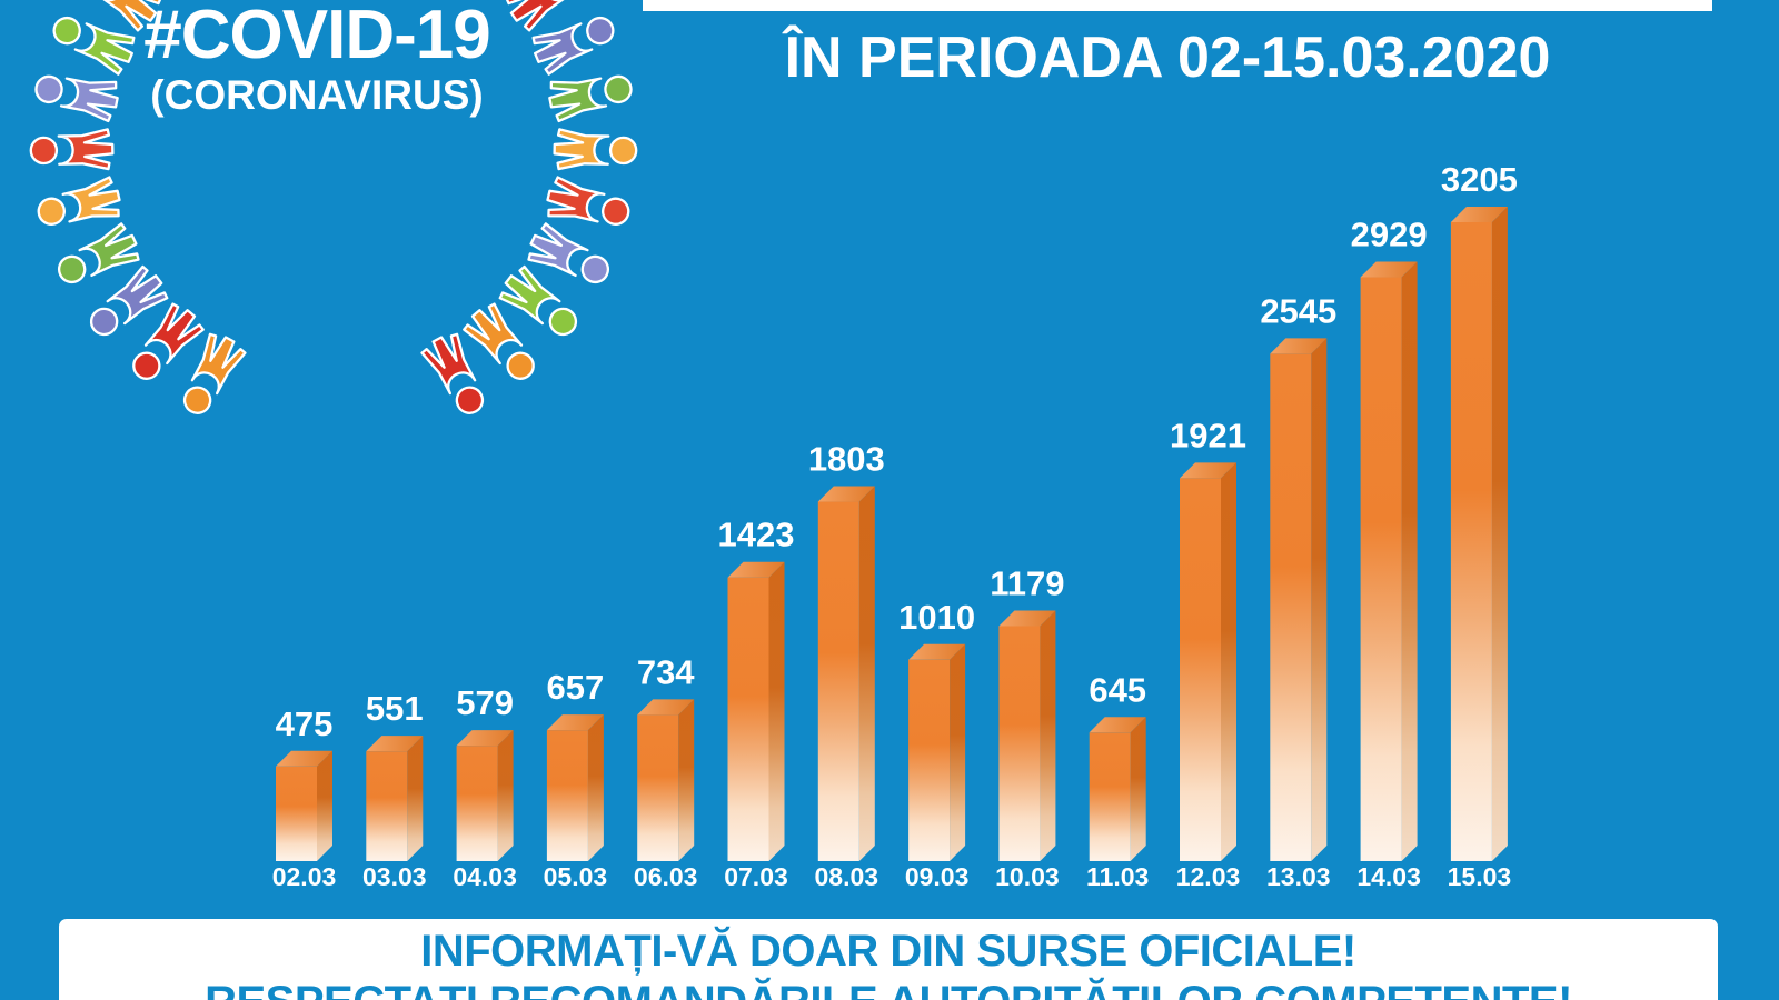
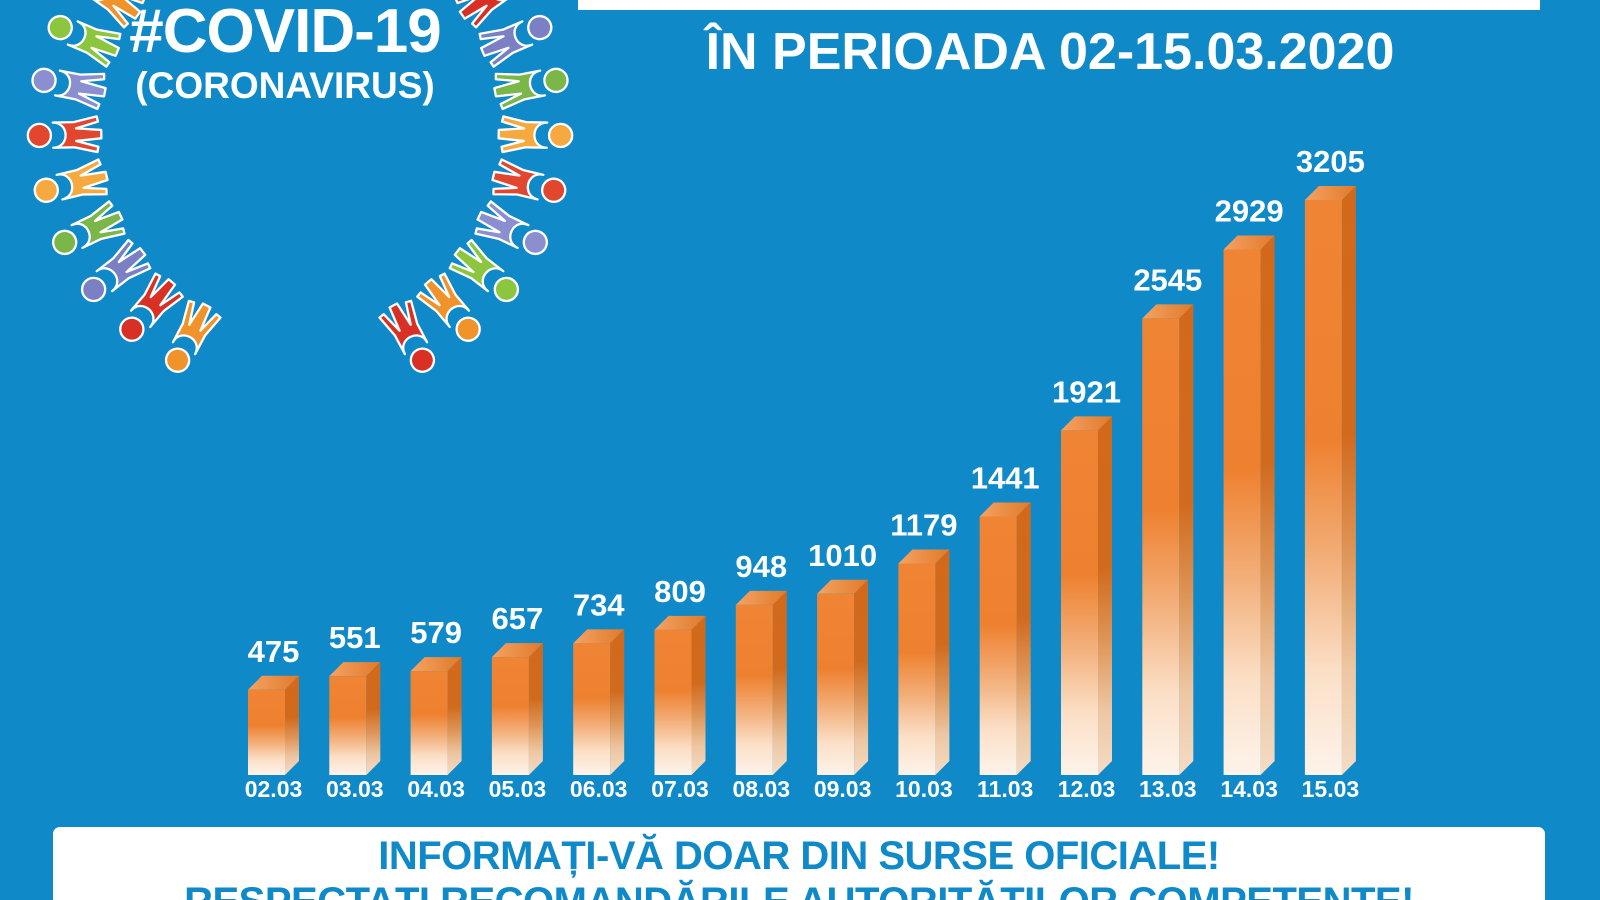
07.03: 1423 -> 809
08.03: 1803 -> 948
11.03: 645 -> 1441
